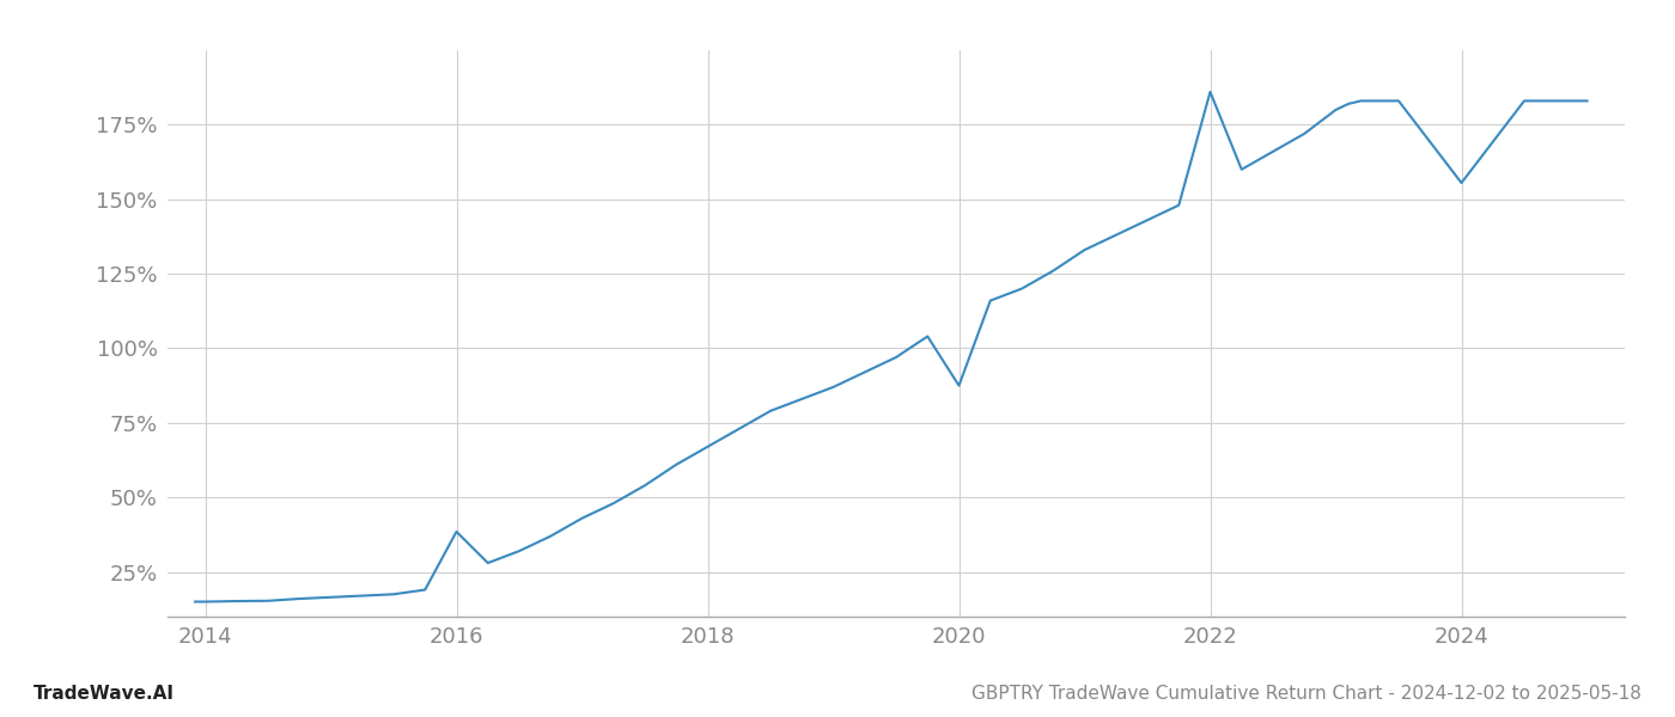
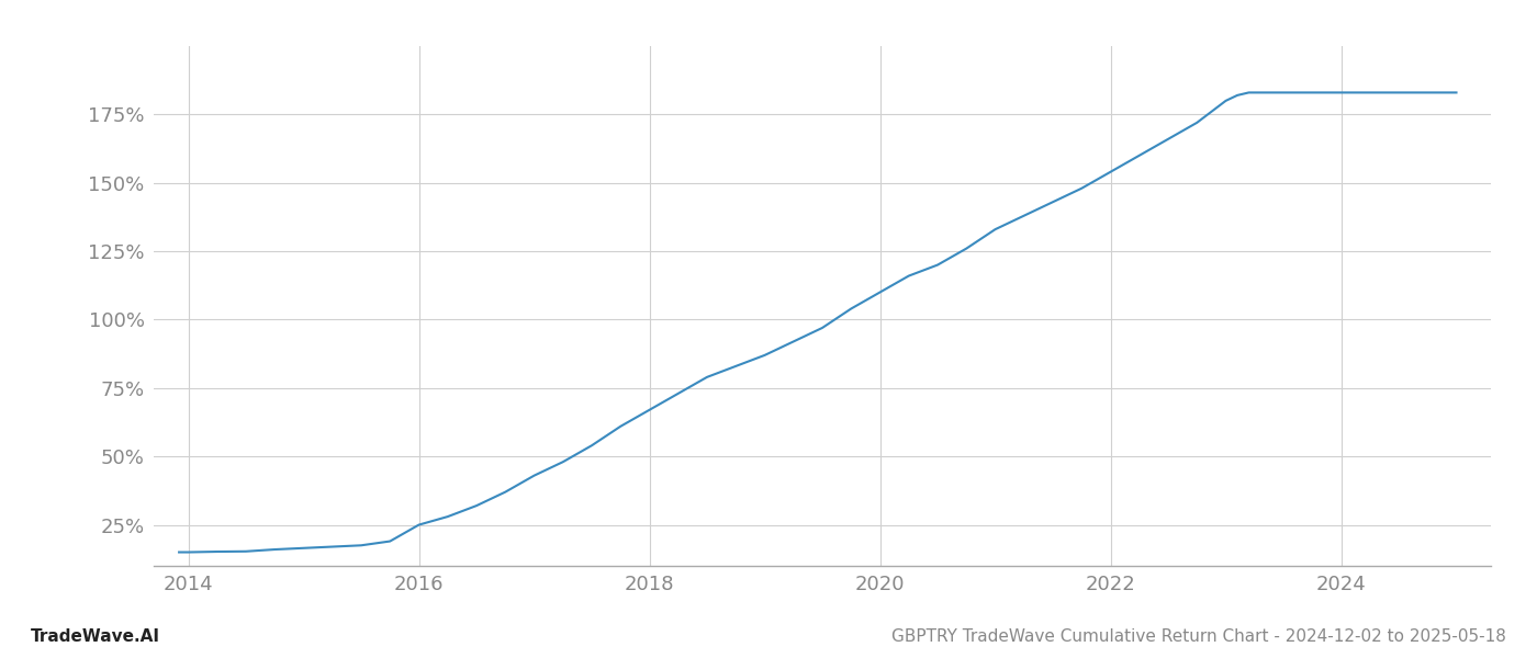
2016: 38.5% -> 25.0%
2020: 87.5% -> 110.0%
2022: 186.0% -> 154.0%
2024: 155.5% -> 183.0%
